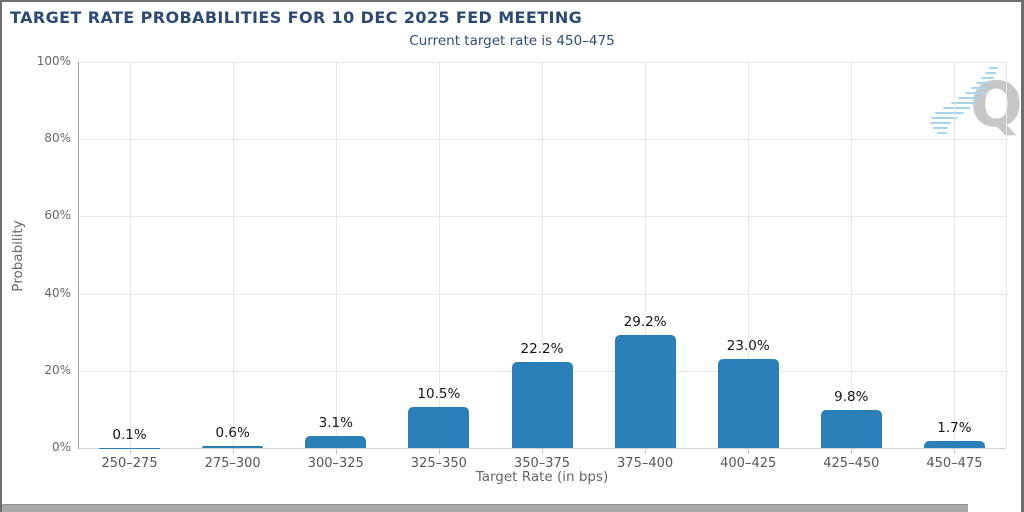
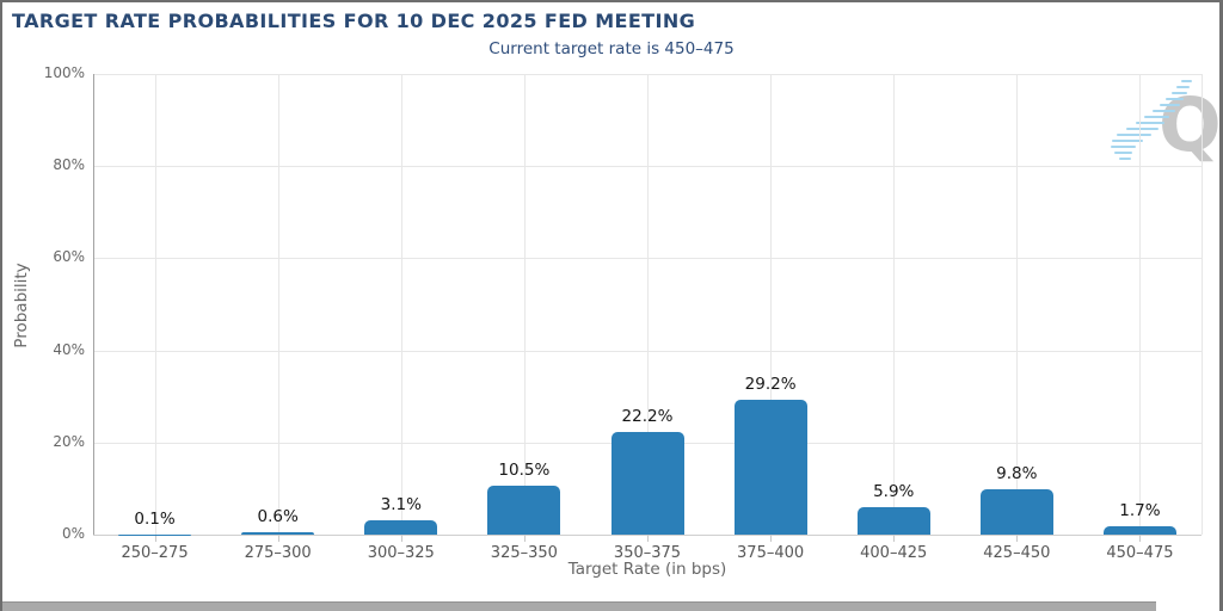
400–425: 23.0% -> 5.9%
